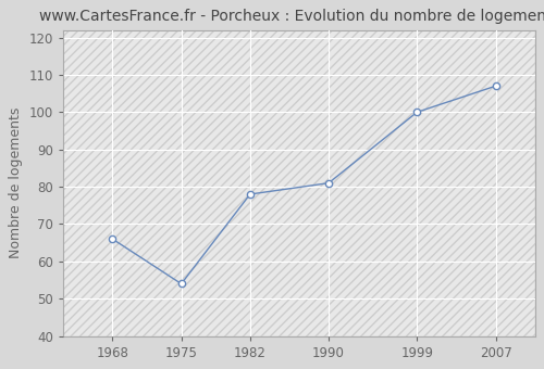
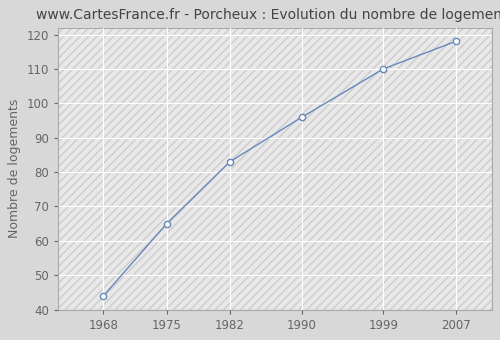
1968: 66 -> 44
1975: 54 -> 65
1982: 78 -> 83
1990: 81 -> 96
1999: 100 -> 110
2007: 107 -> 118
